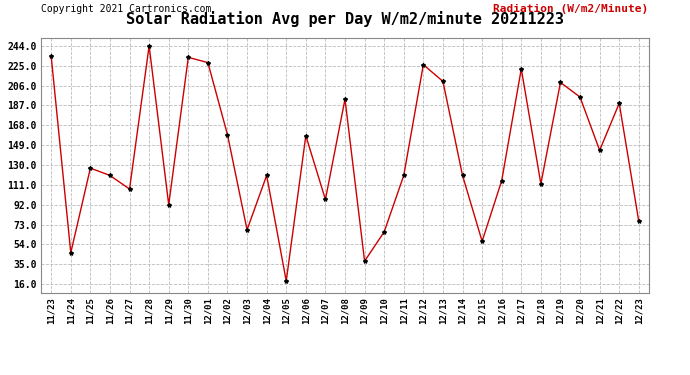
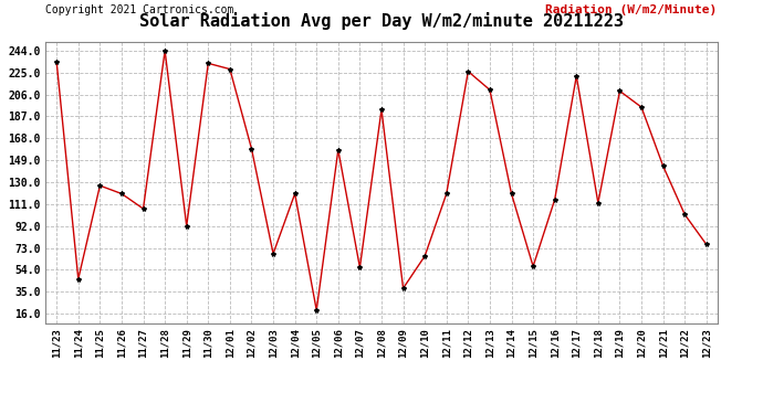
12/07: 97 -> 56
12/22: 189 -> 102
